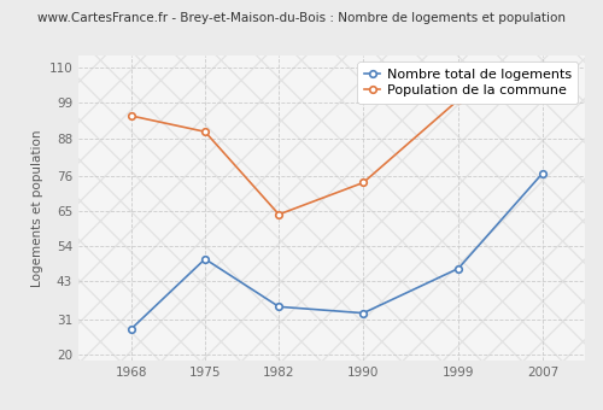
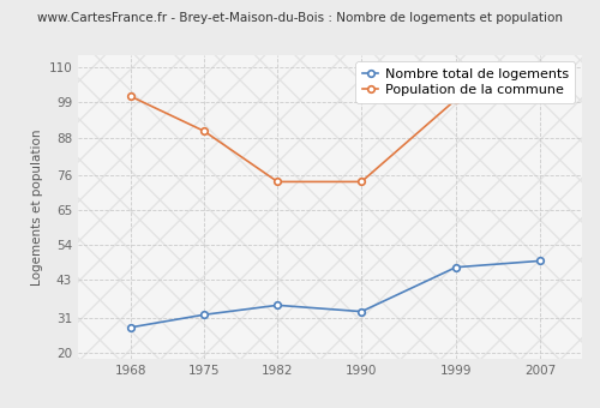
Population de la commune/1968: 95 -> 101
Nombre total de logements/1975: 50 -> 32
Population de la commune/1982: 64 -> 74
Nombre total de logements/2007: 77 -> 49
